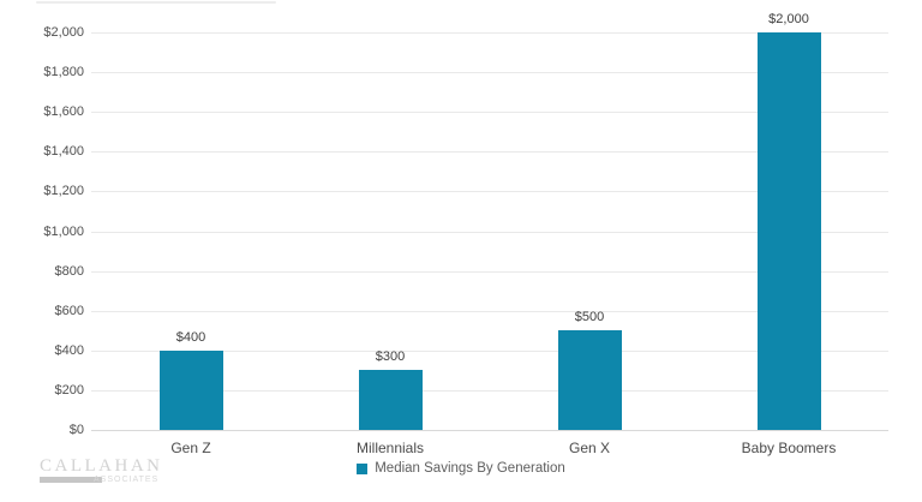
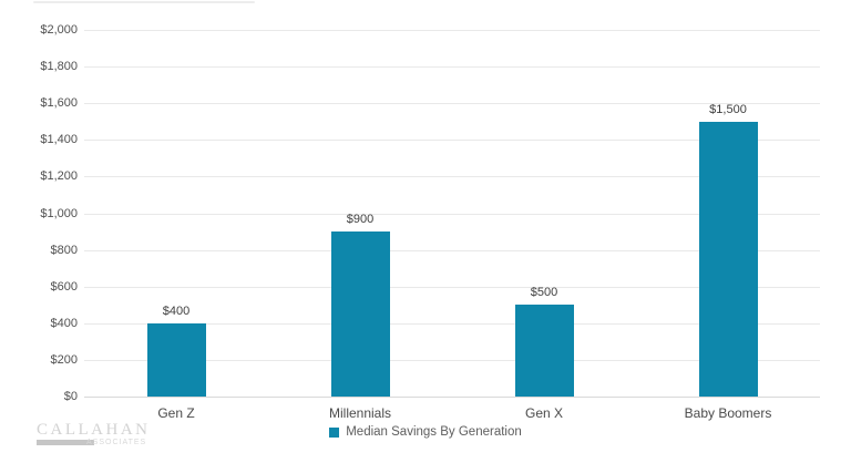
Millennials: $300 -> $900
Baby Boomers: $2,000 -> $1,500
